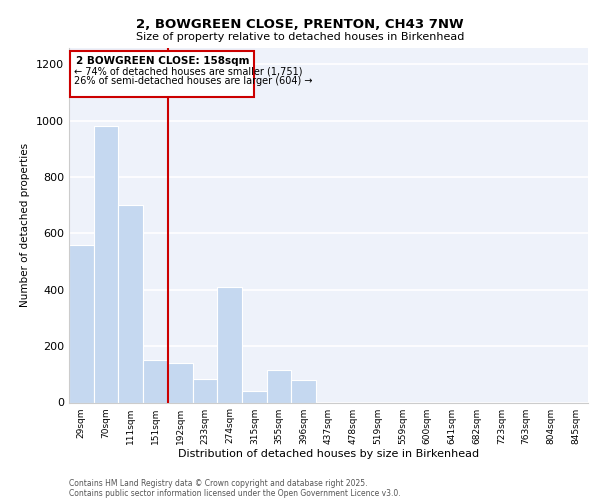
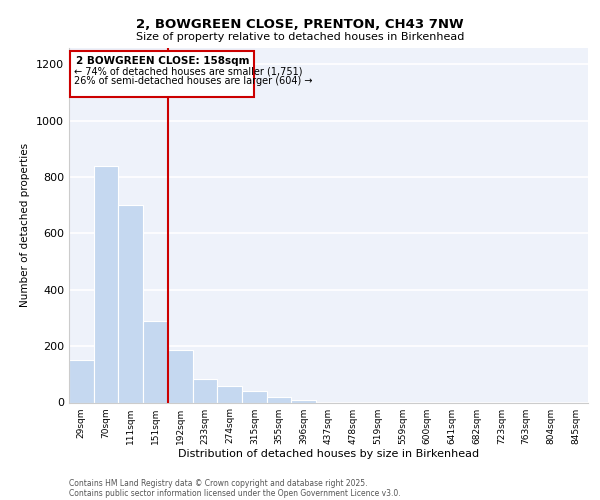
29sqm: 560 -> 150
70sqm: 980 -> 840
151sqm: 150 -> 290
192sqm: 140 -> 185
274sqm: 410 -> 57
355sqm: 115 -> 20
396sqm: 80 -> 8
